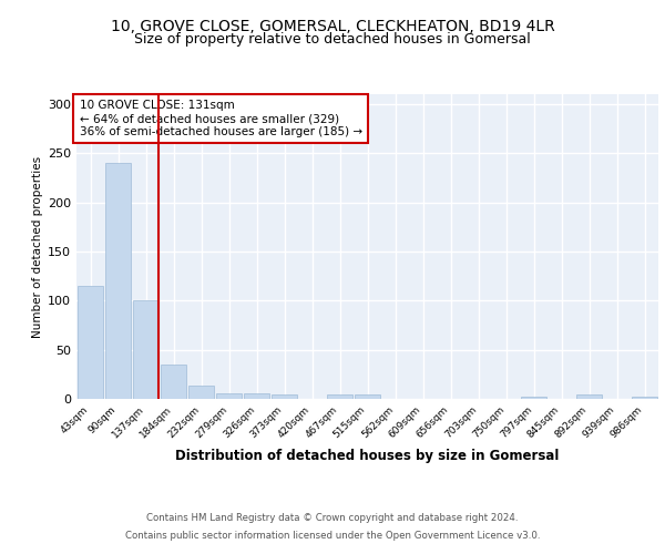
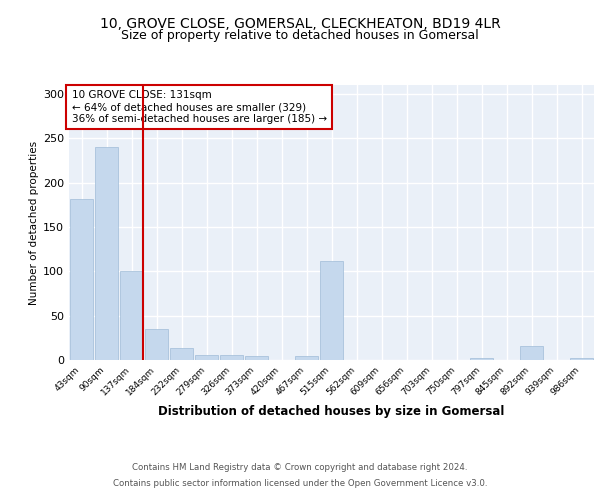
43sqm: 115 -> 182
515sqm: 4 -> 112
892sqm: 4 -> 16
